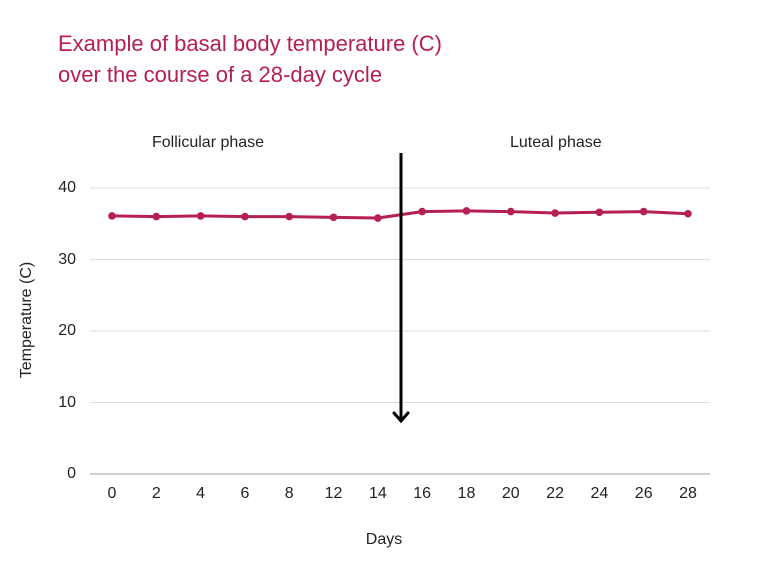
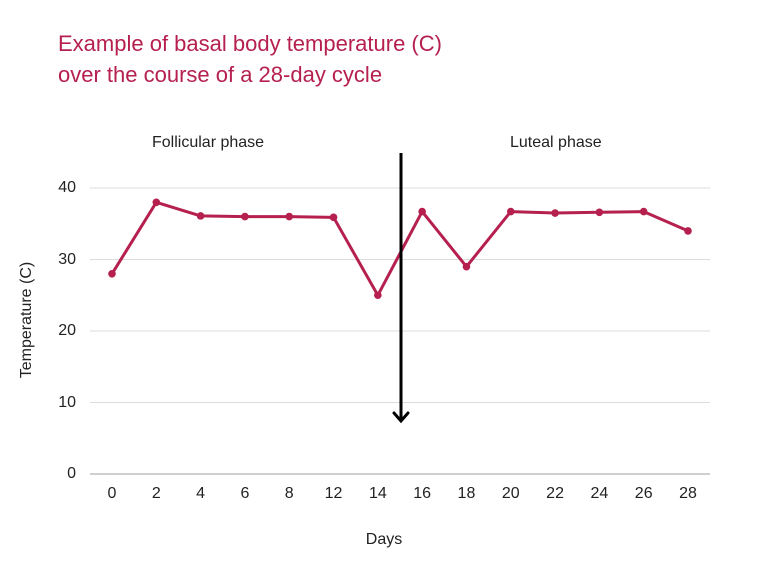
0: 36 -> 28
2: 36 -> 38
14: 36 -> 25
18: 37 -> 29
28: 36 -> 34
